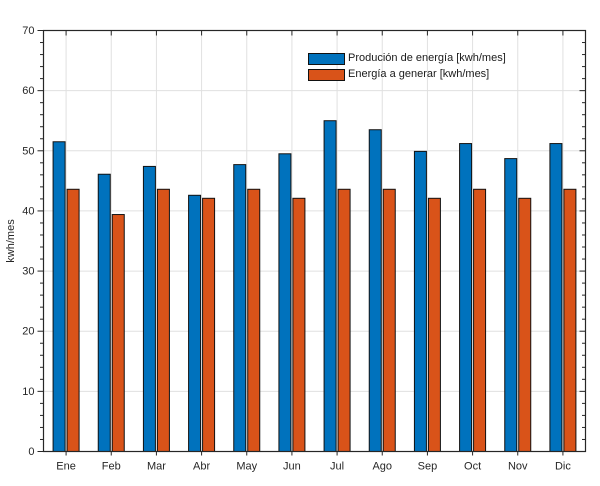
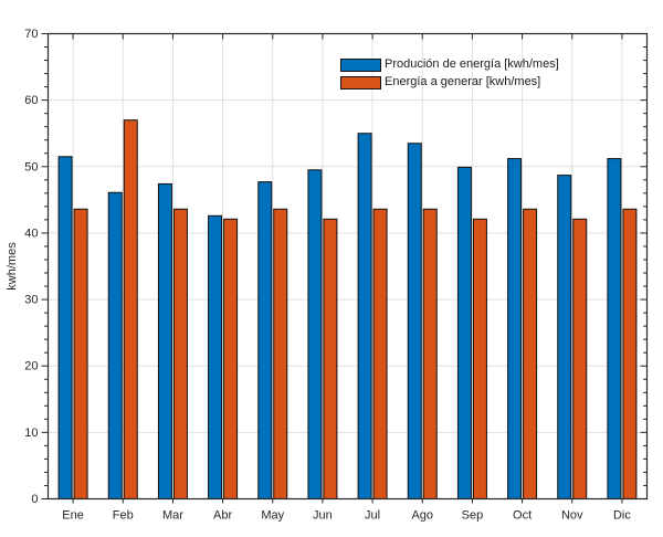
Energía a generar [kwh/mes]/Feb: 39 -> 57
